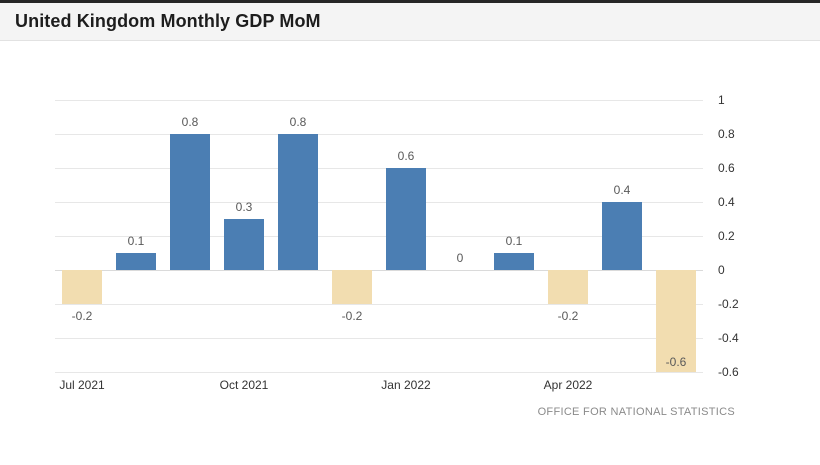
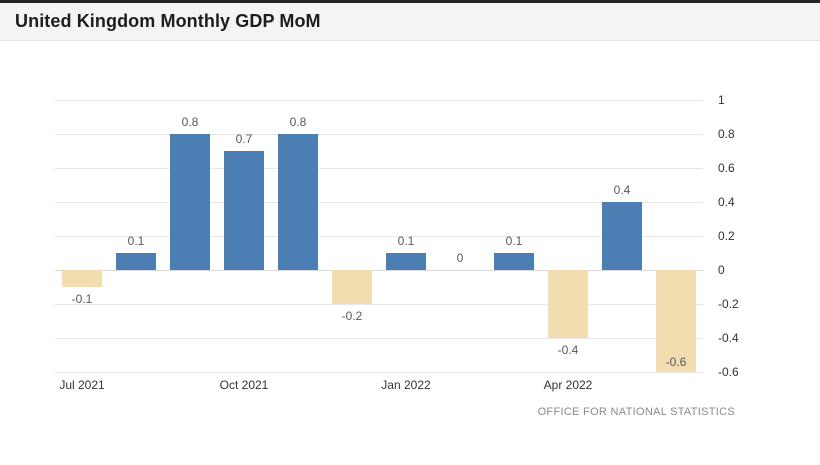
Jul 2021: -0.2 -> -0.1
Oct 2021: 0.3 -> 0.7
Jan 2022: 0.6 -> 0.1
Apr 2022: -0.2 -> -0.4
